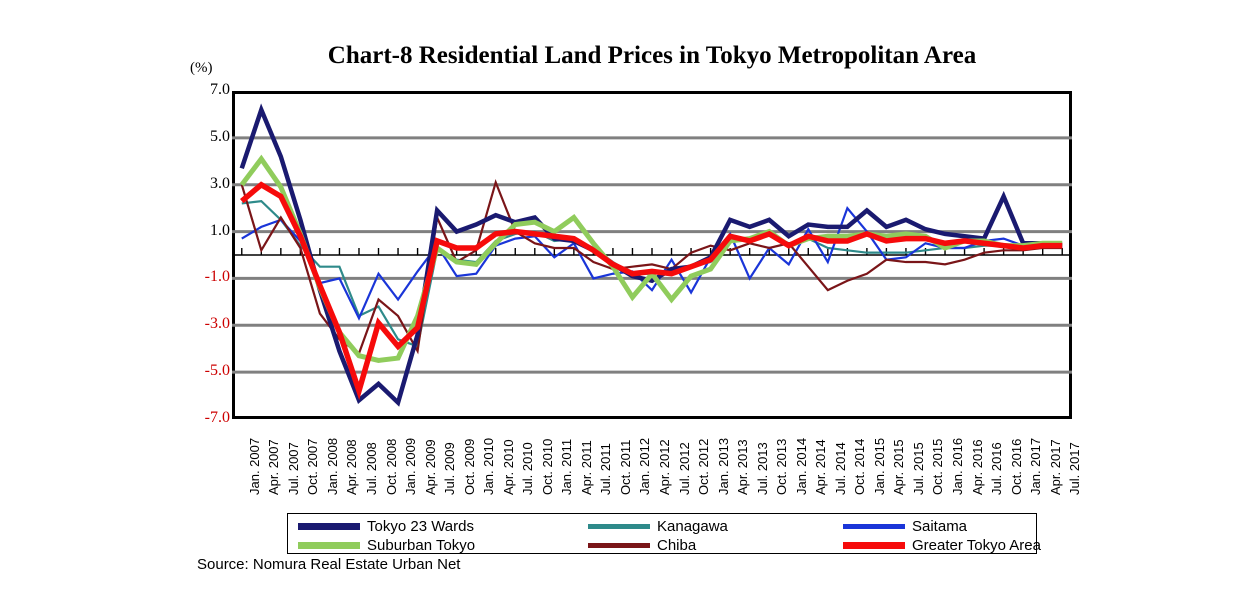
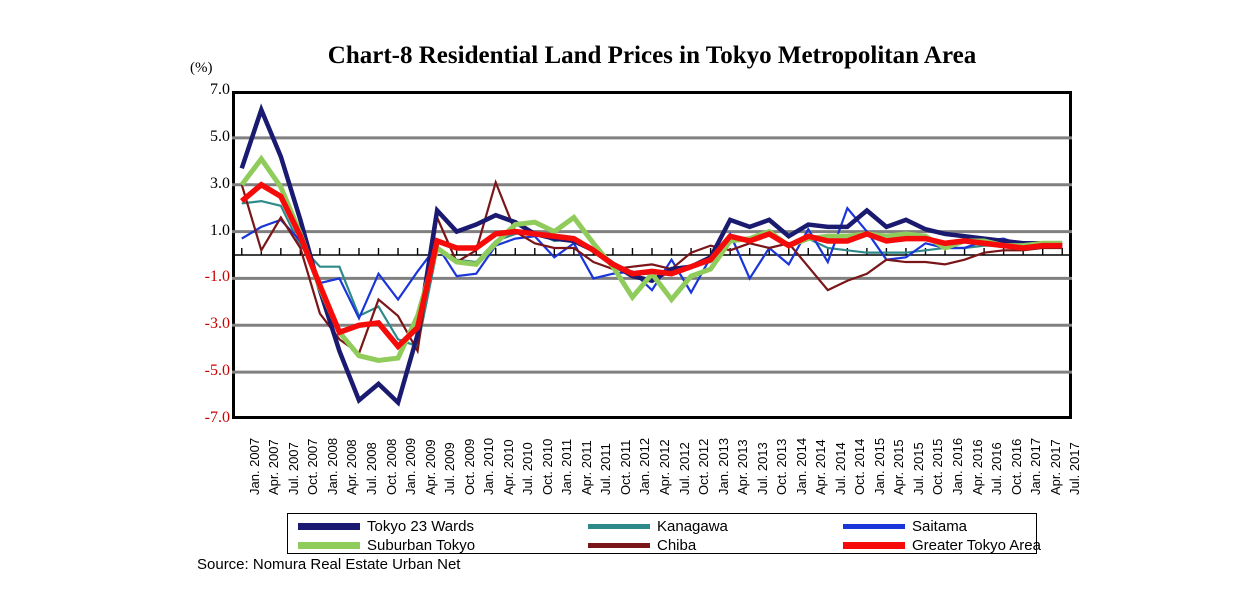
Kanagawa/Jul. 2007: 1.5 -> 2.1
Greater Tokyo Area/Jul. 2008: -5.8 -> -3.0
Tokyo 23 Wards/Oct. 2010: 1.6 -> 0.9
Tokyo 23 Wards/Oct. 2016: 2.5 -> 0.6
